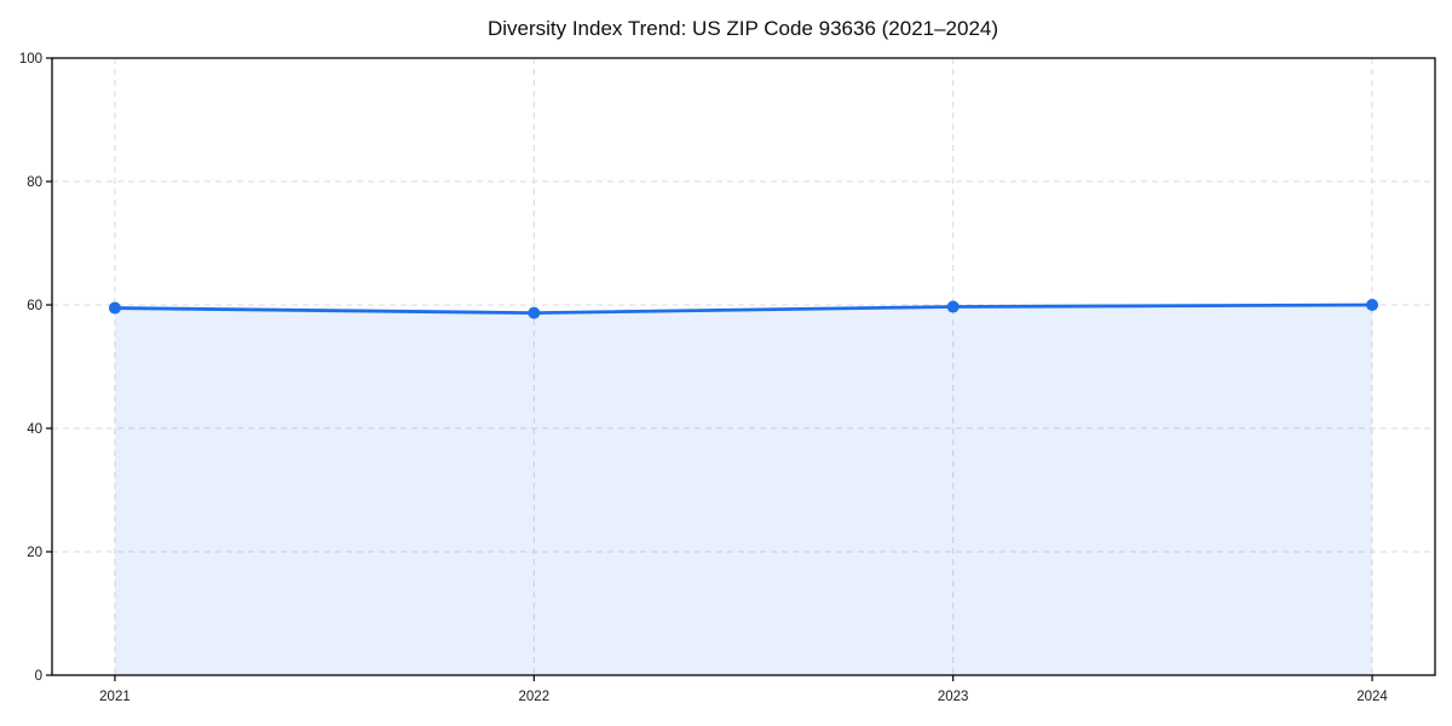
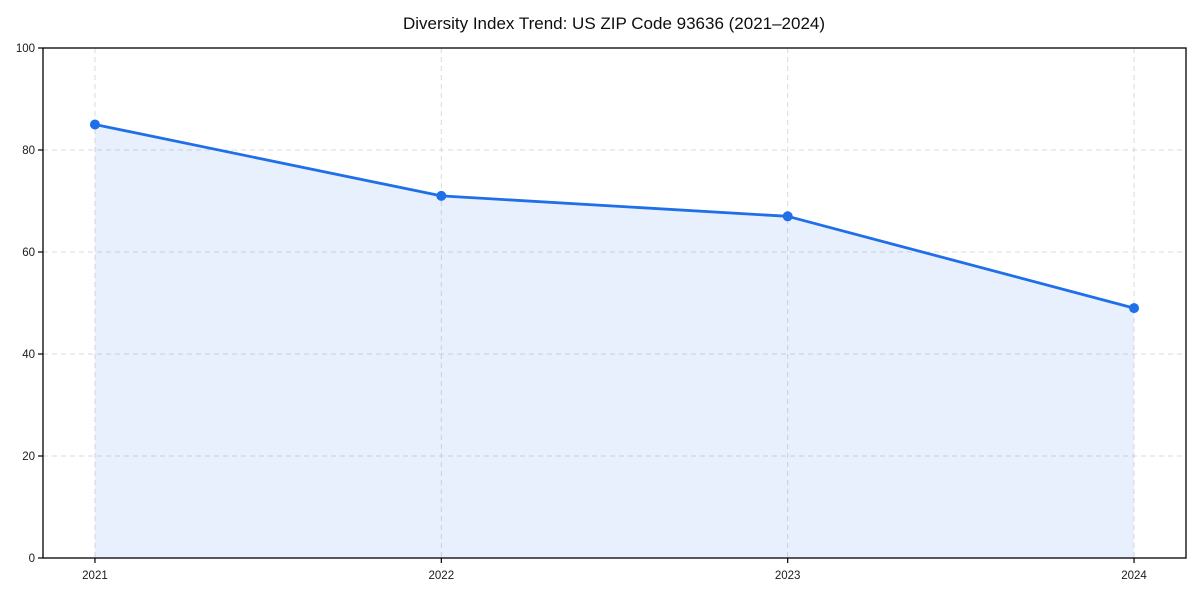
2021: 60 -> 85
2022: 59 -> 71
2023: 60 -> 67
2024: 60 -> 49
